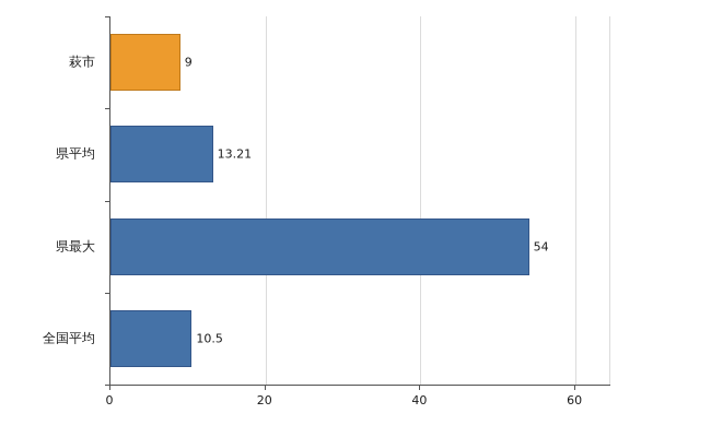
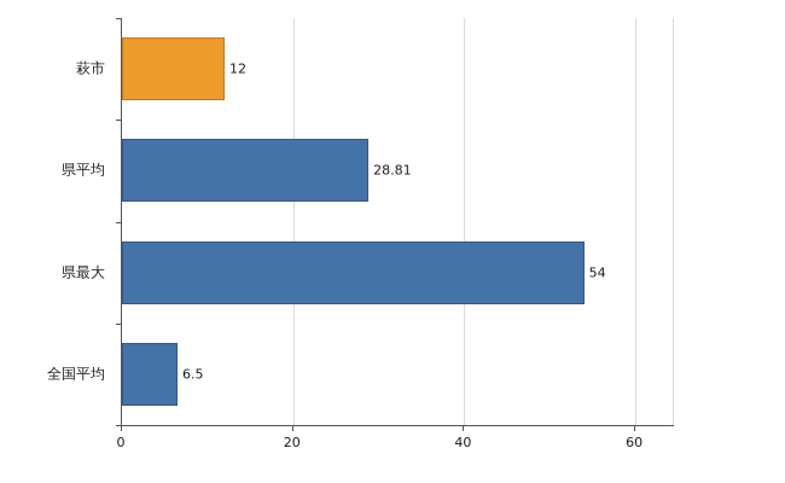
萩市: 9 -> 12
県平均: 13.21 -> 28.81
全国平均: 10.5 -> 6.5
